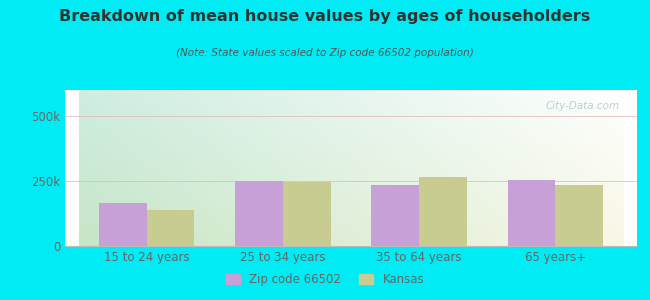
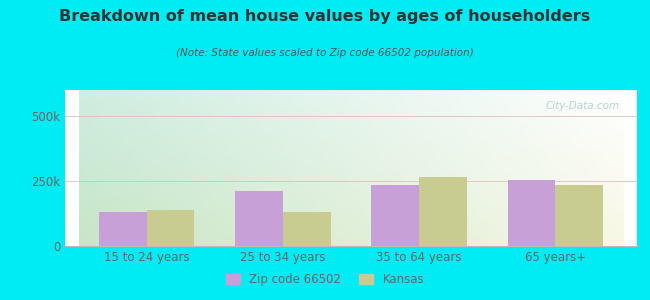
Zip code 66502/15 to 24 years: 165k -> 130k
Zip code 66502/25 to 34 years: 250k -> 210k
Kansas/25 to 34 years: 245k -> 130k
